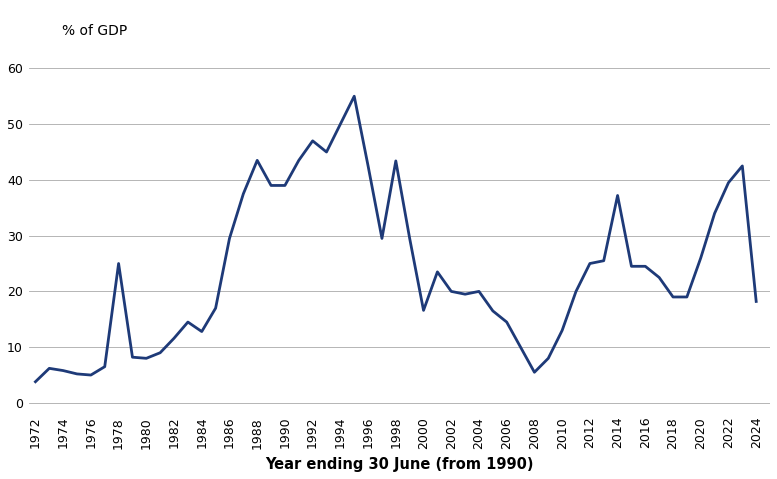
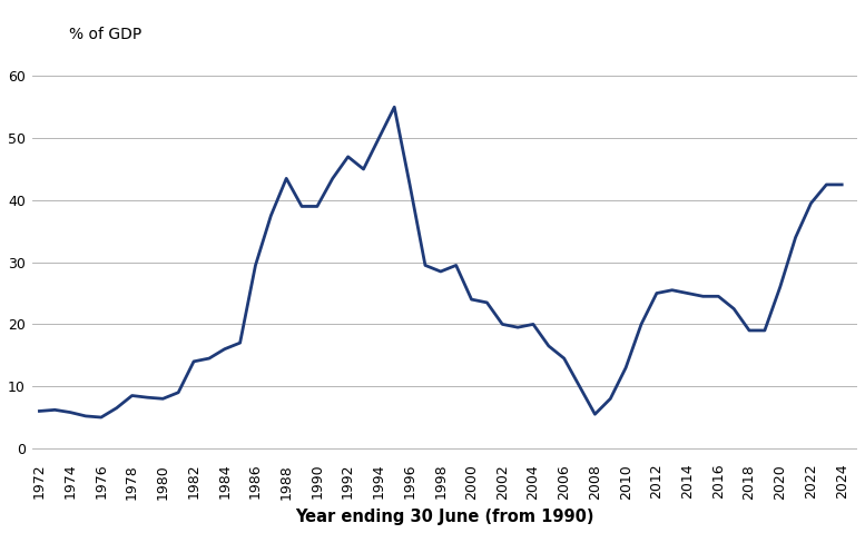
1972: 3.8 -> 6.0
1978: 25.0 -> 8.5
1982: 11.6 -> 14.0
1984: 12.8 -> 16.0
1998: 43.4 -> 28.5
2000: 16.6 -> 24.0
2014: 37.2 -> 25.0
2024: 18.2 -> 42.5
